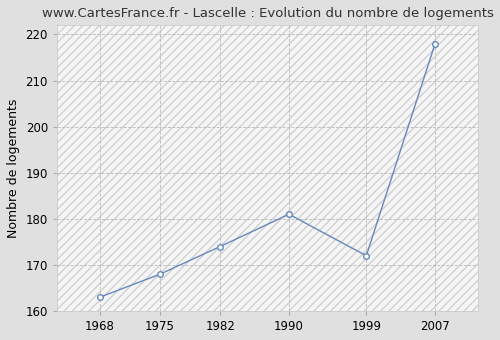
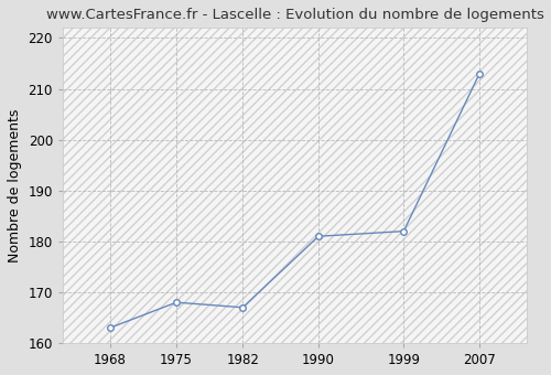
1982: 174 -> 167
1999: 172 -> 182
2007: 218 -> 213
